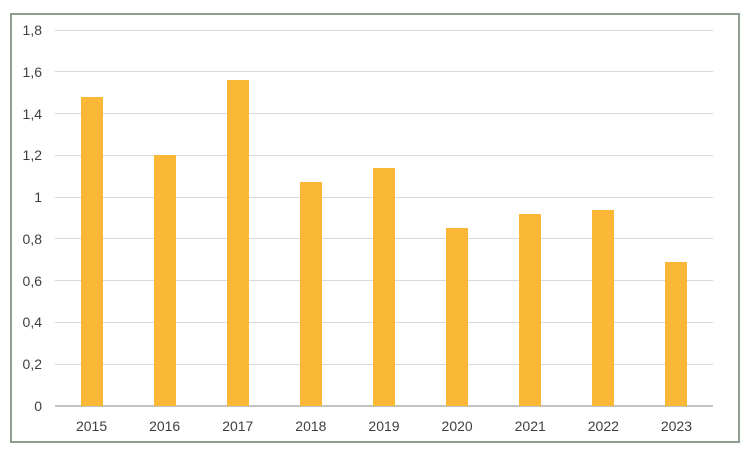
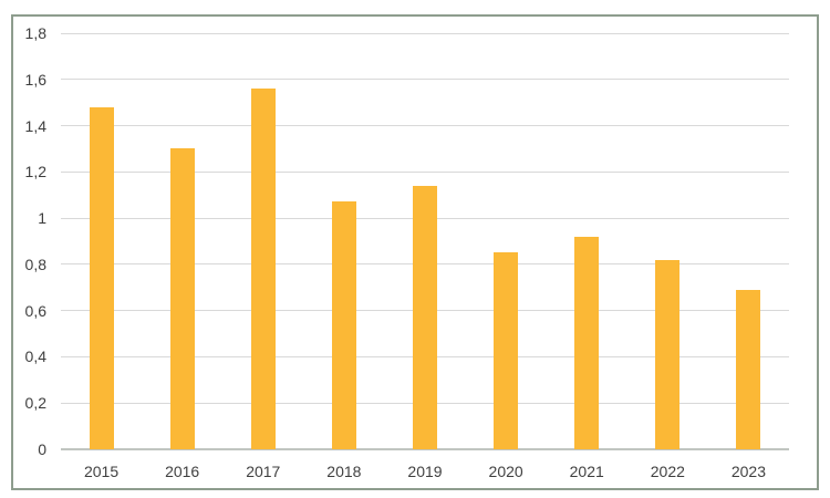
2016: 1,20 -> 1,30
2022: 0,94 -> 0,82
